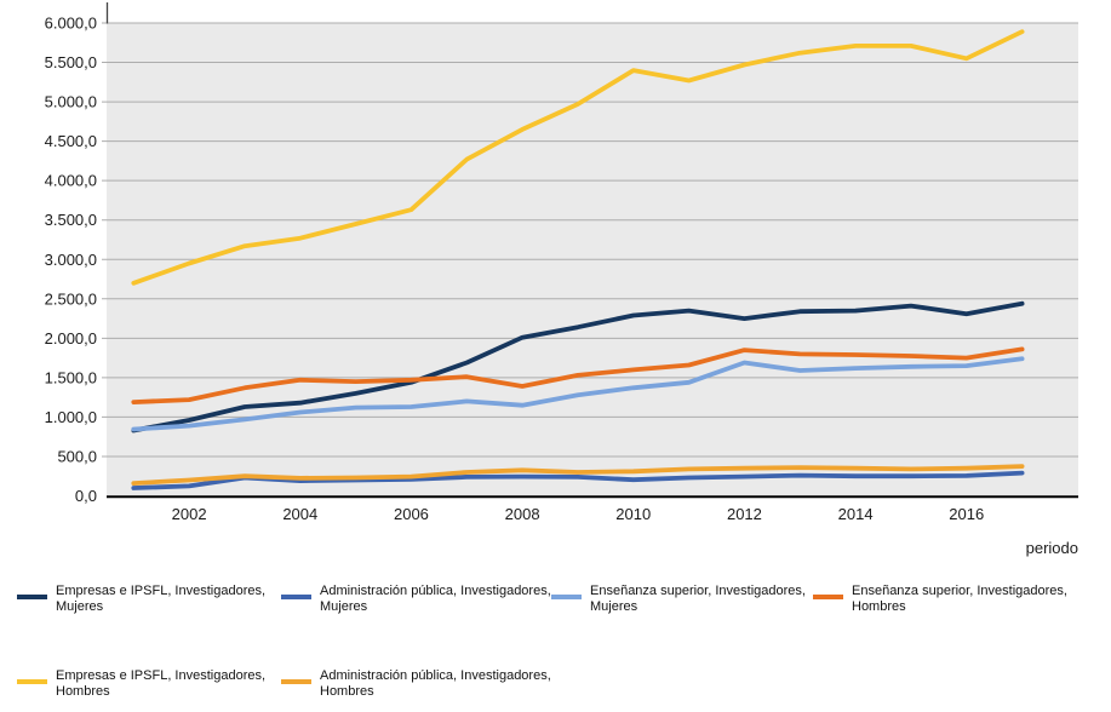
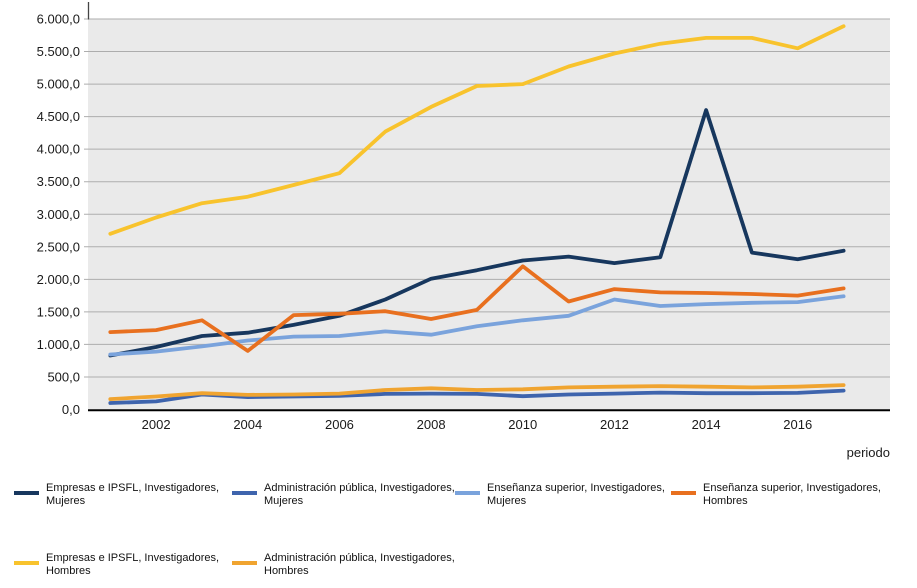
Enseñanza superior, Investigadores, Hombres/2004: 1500 -> 900
Enseñanza superior, Investigadores, Hombres/2010: 1600 -> 2200
Empresas e IPSFL, Investigadores, Hombres/2010: 5400 -> 5000
Empresas e IPSFL, Investigadores, Mujeres/2014: 2400 -> 4600
